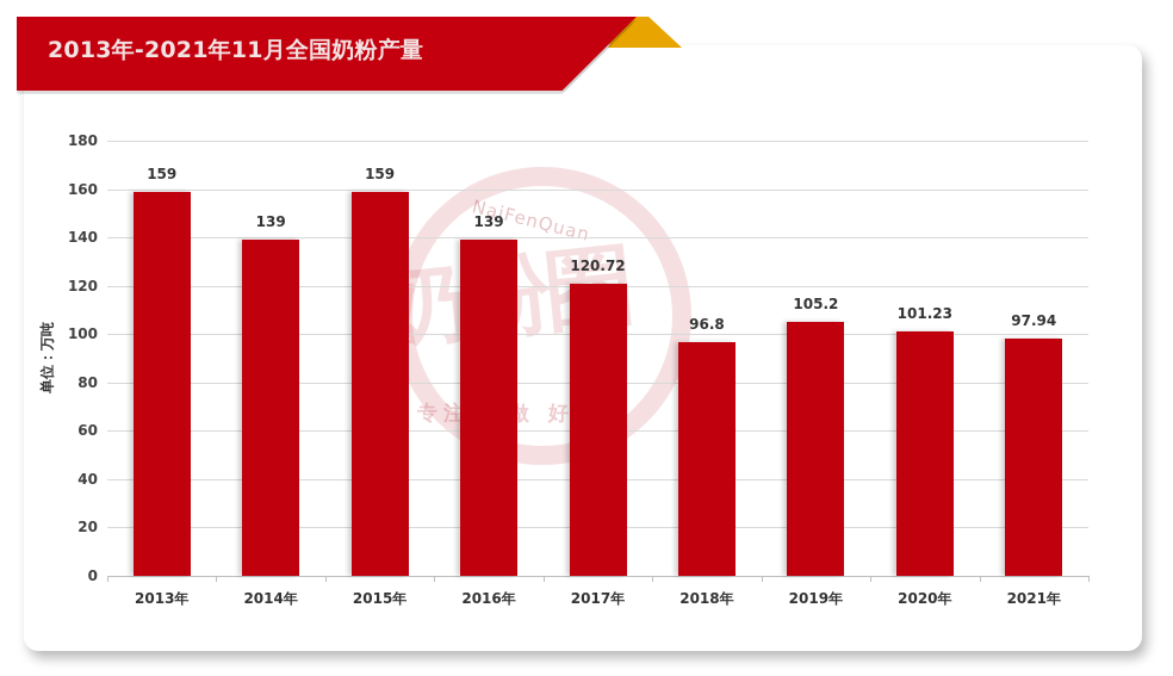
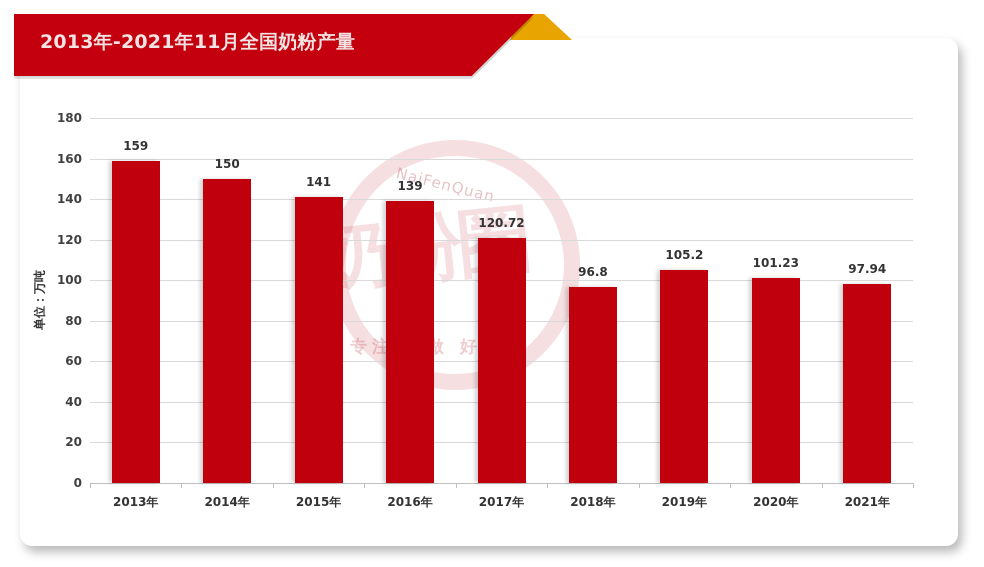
2014年: 139 -> 150
2015年: 159 -> 141
